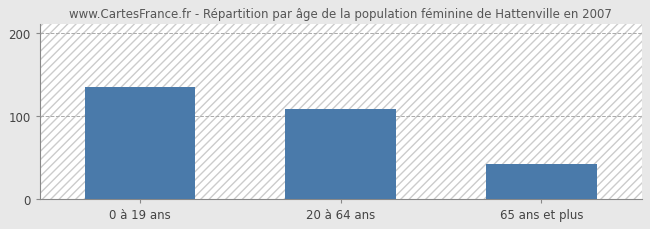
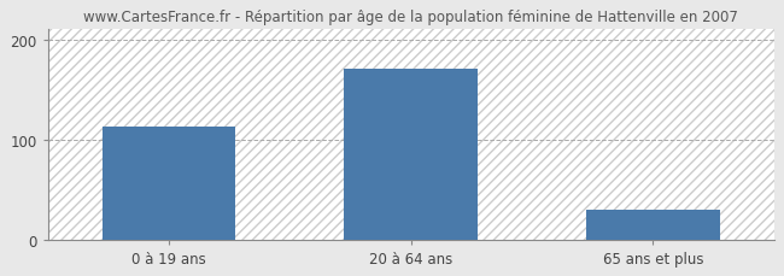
0 à 19 ans: 134 -> 113
20 à 64 ans: 108 -> 170
65 ans et plus: 42 -> 30
